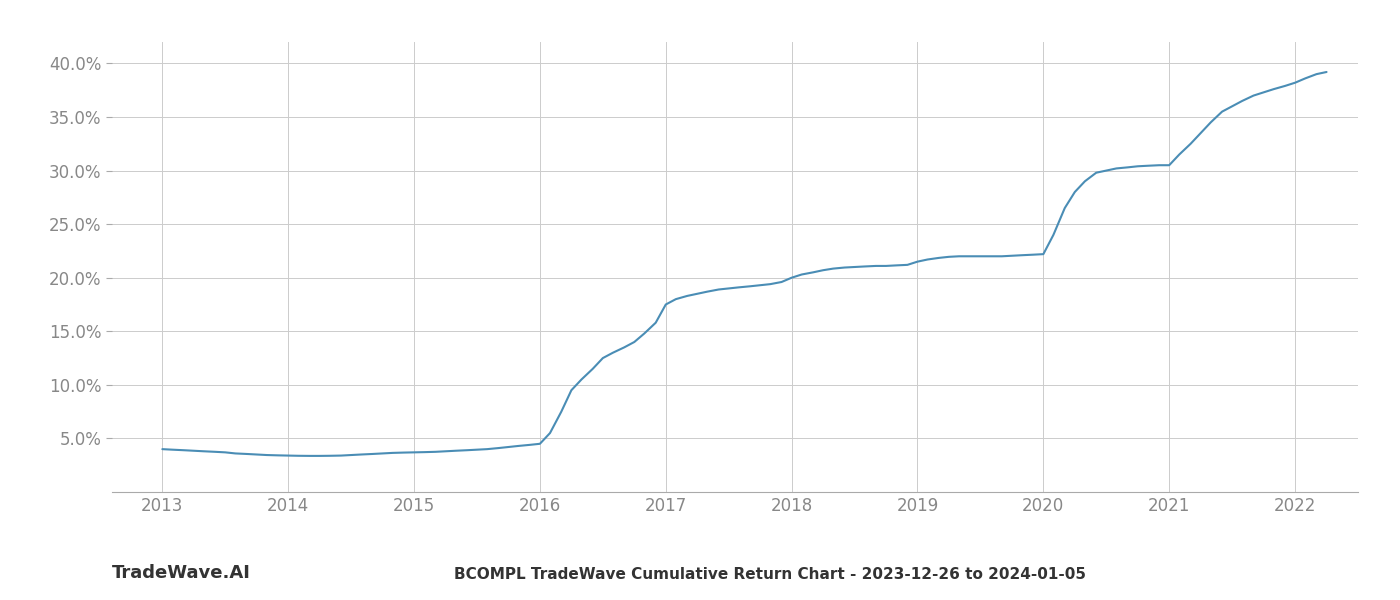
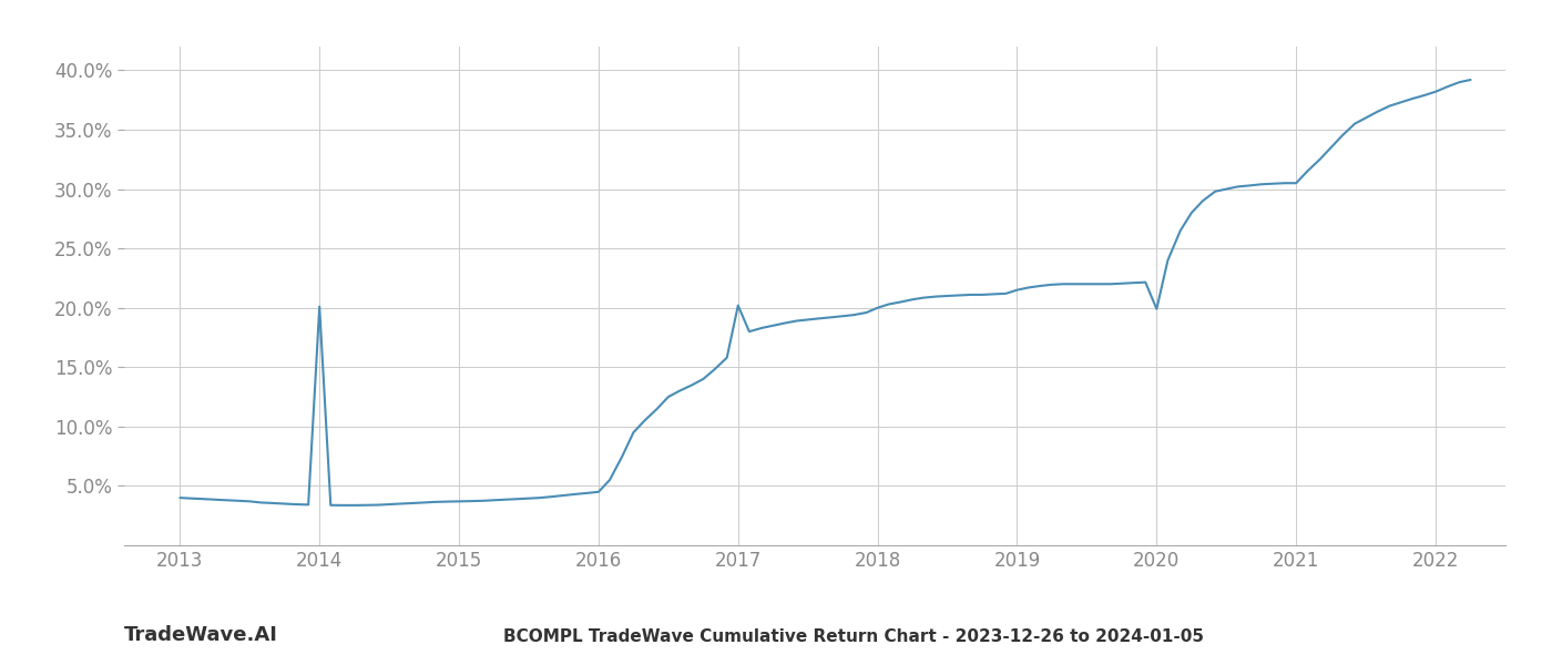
2014: 3.4% -> 20.1%
2017: 17.5% -> 20.2%
2020: 22.2% -> 19.9%
